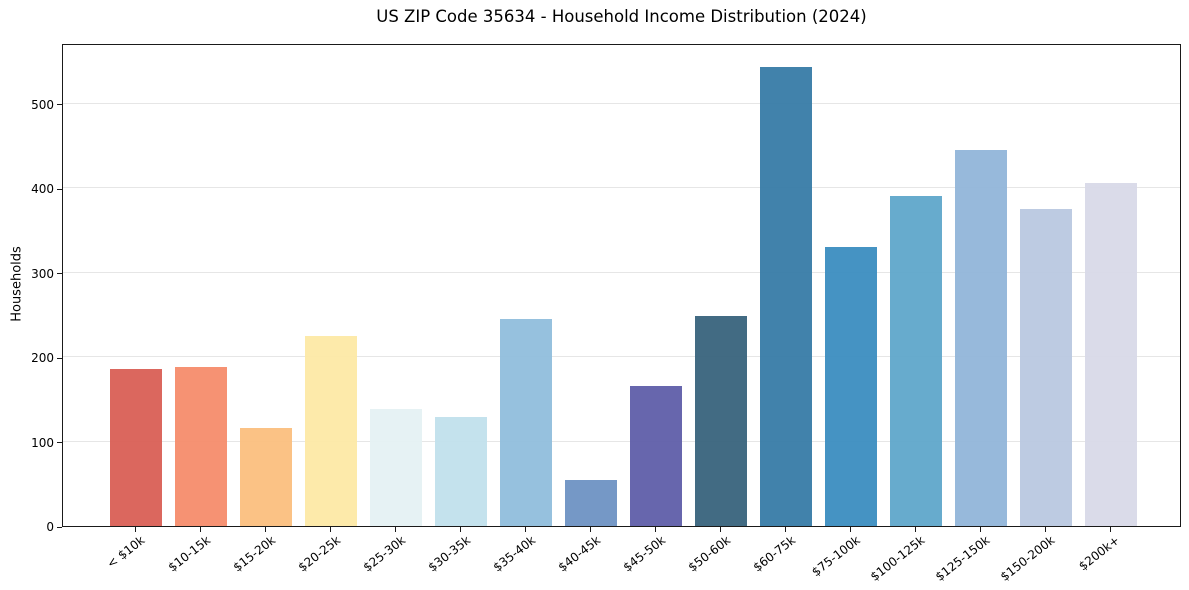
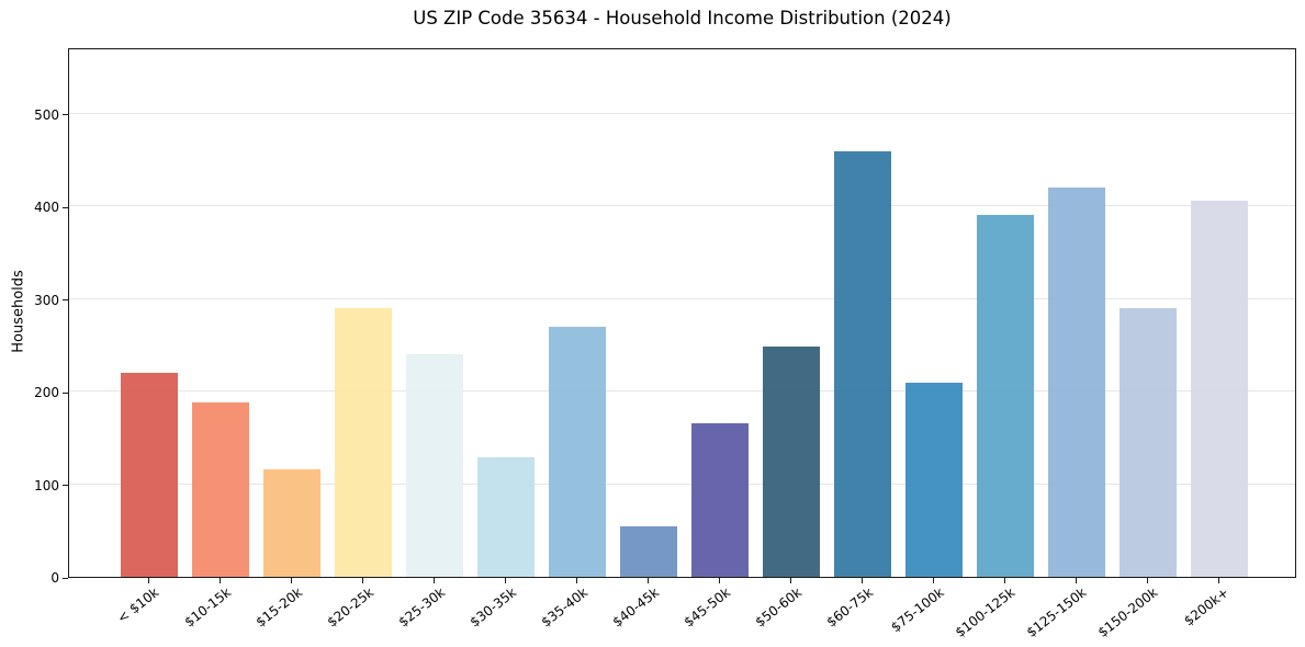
< $10k: 190 -> 220
$20-25k: 220 -> 290
$25-30k: 140 -> 240
$35-40k: 240 -> 270
$60-75k: 540 -> 460
$75-100k: 330 -> 210
$125-150k: 440 -> 420
$150-200k: 380 -> 290
